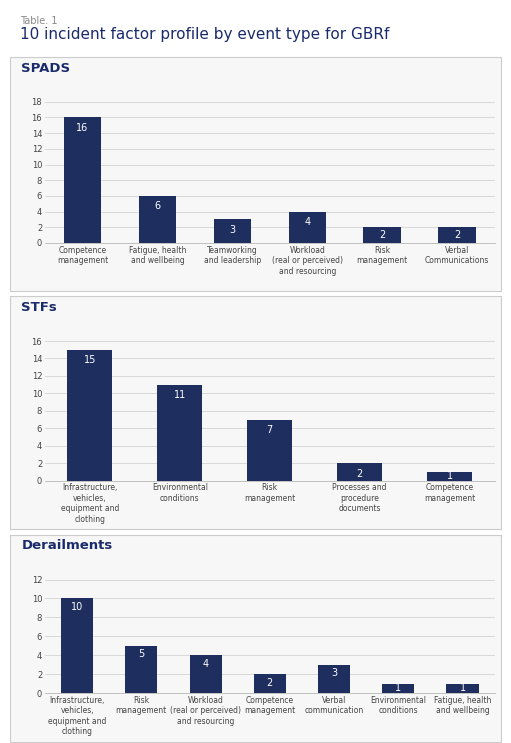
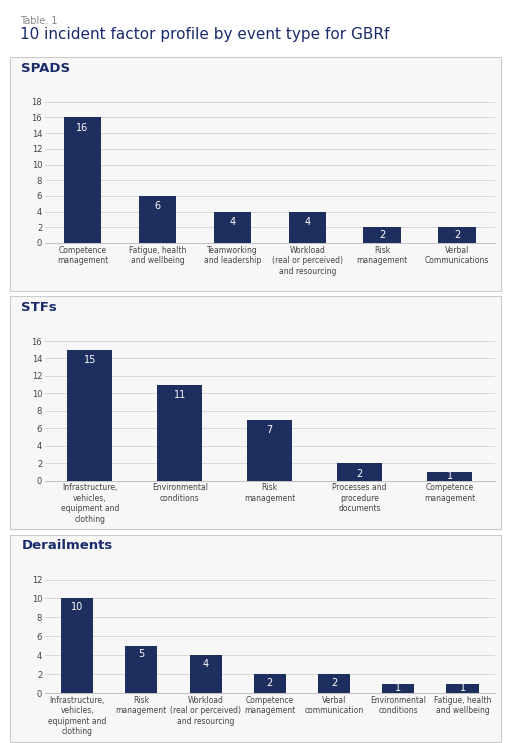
Teamworking and leadership: 3 -> 4
Verbal communication: 3 -> 2
